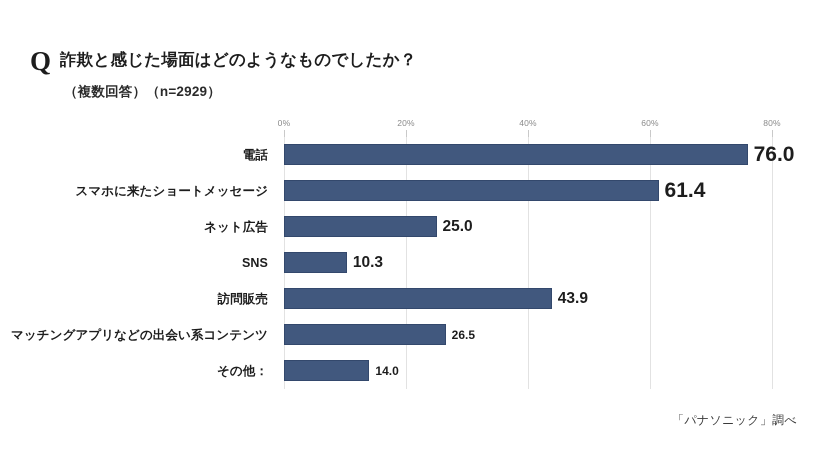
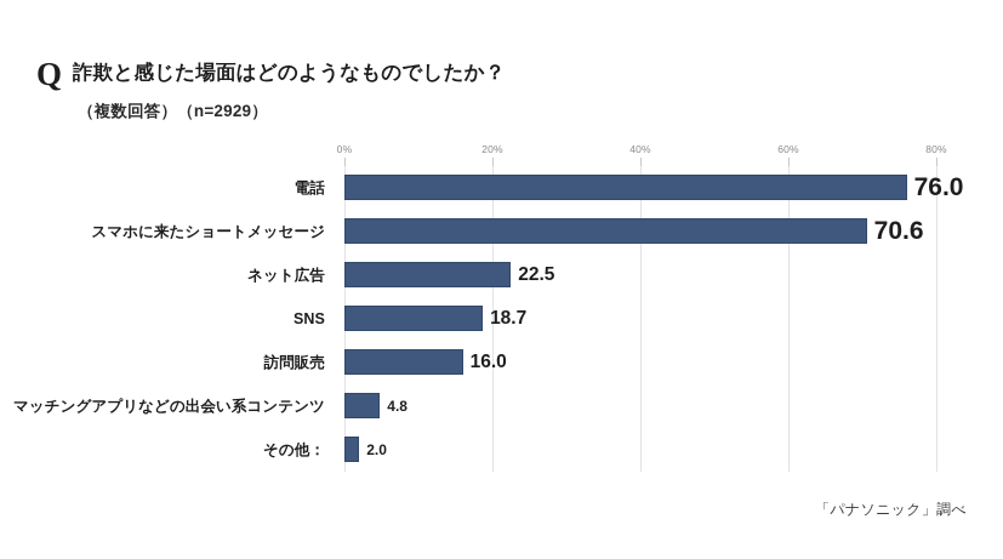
スマホに来たショートメッセージ: 61.4 -> 70.6
ネット広告: 25.0 -> 22.5
SNS: 10.3 -> 18.7
訪問販売: 43.9 -> 16.0
マッチングアプリなどの出会い系コンテンツ: 26.5 -> 4.8
その他：: 14.0 -> 2.0
